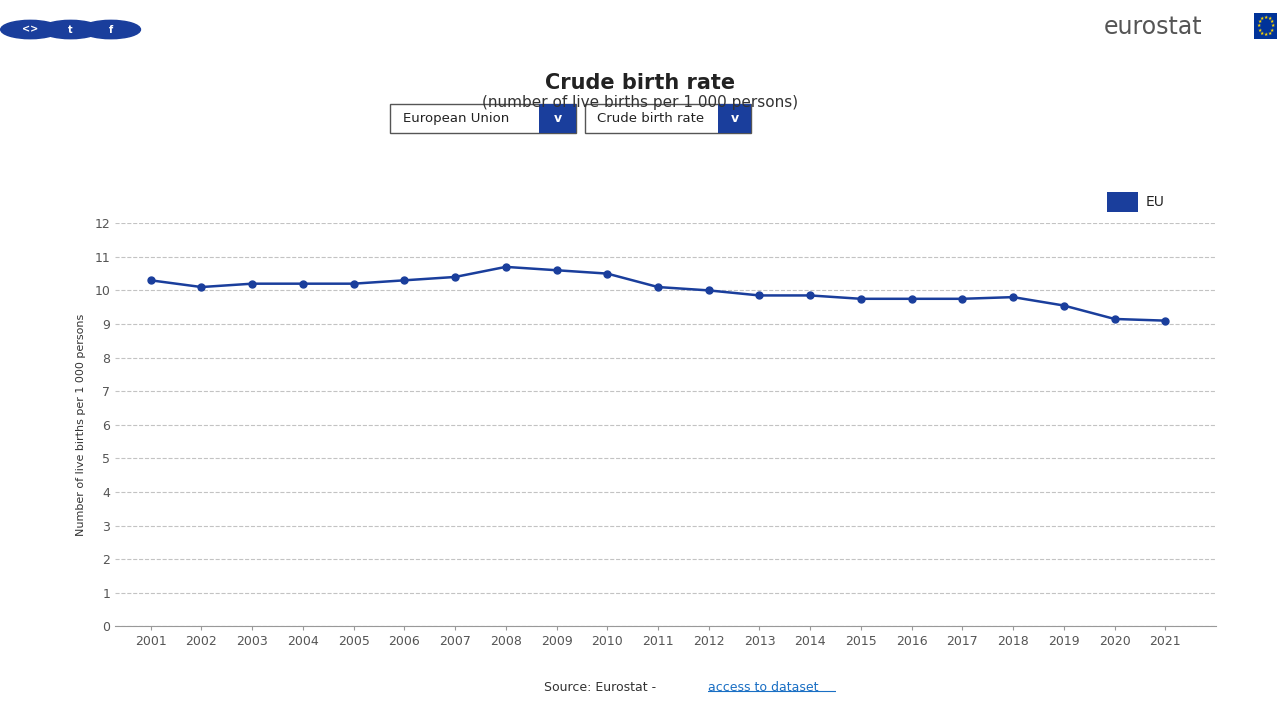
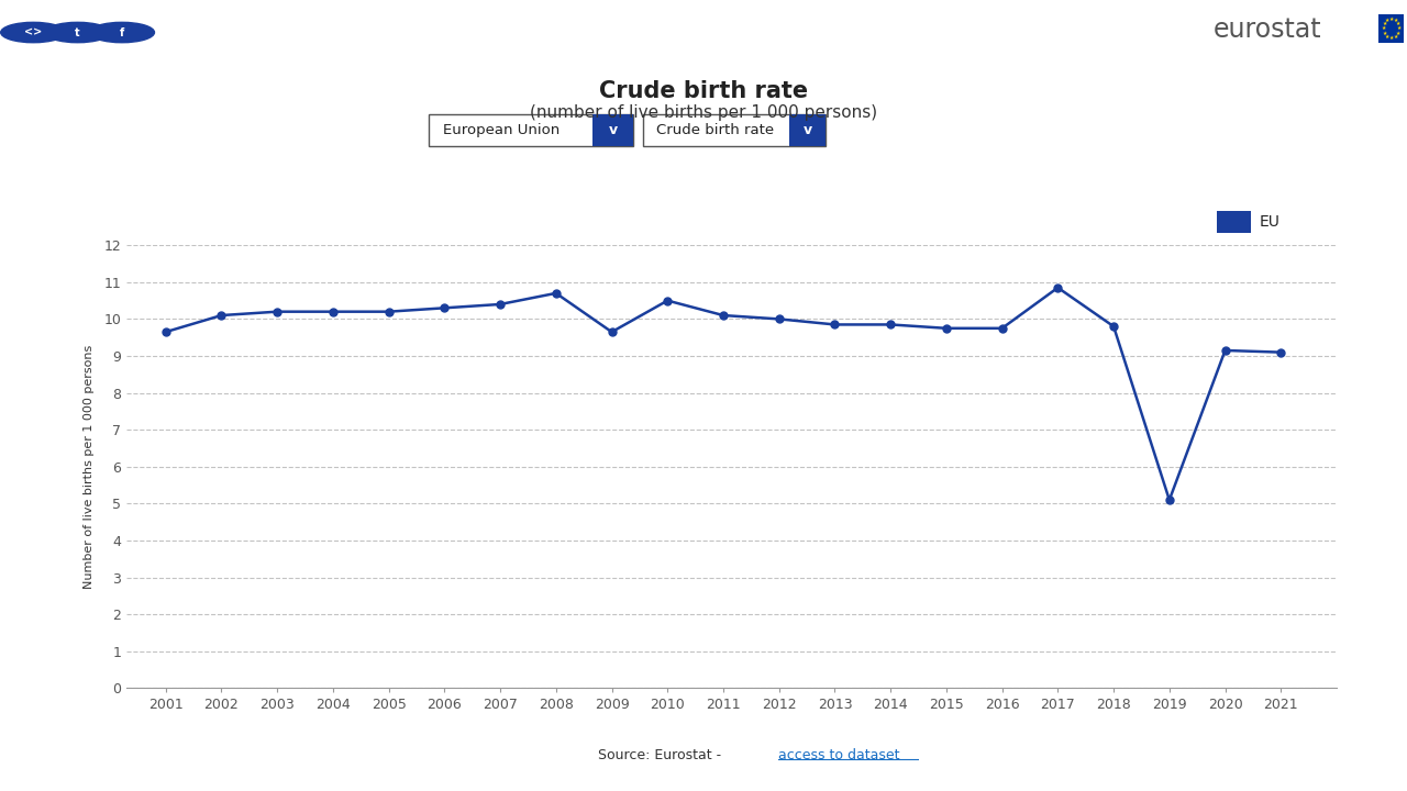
2001: 10.30 -> 9.65
2009: 10.60 -> 9.65
2017: 9.75 -> 10.85
2019: 9.55 -> 5.10
